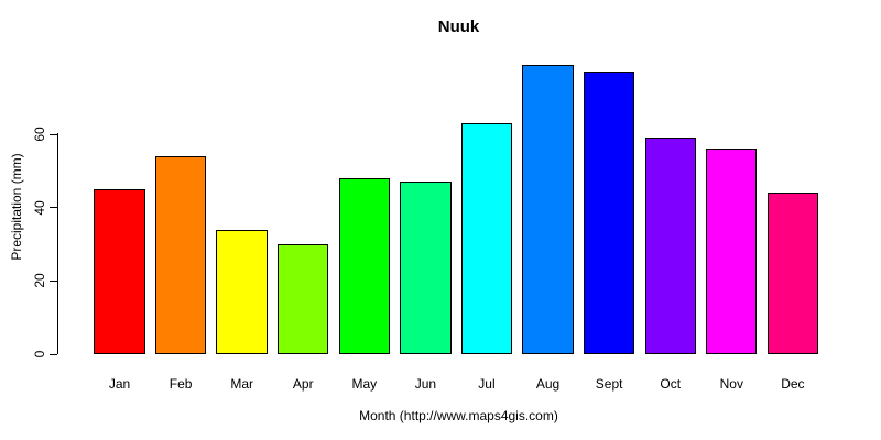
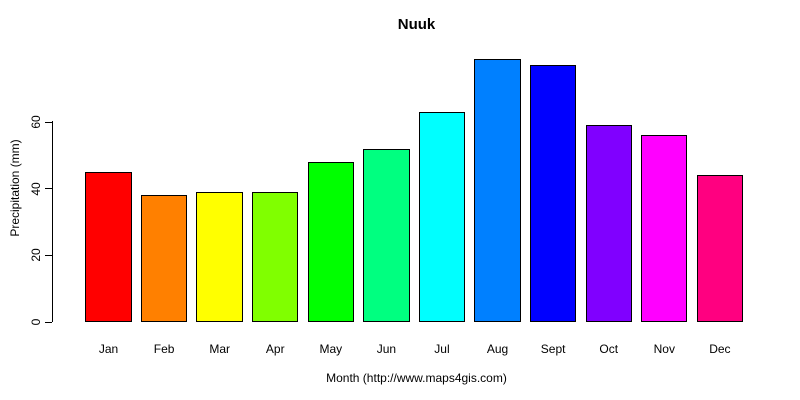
Feb: 54 -> 38
Mar: 34 -> 39
Apr: 30 -> 39
Jun: 47 -> 52
